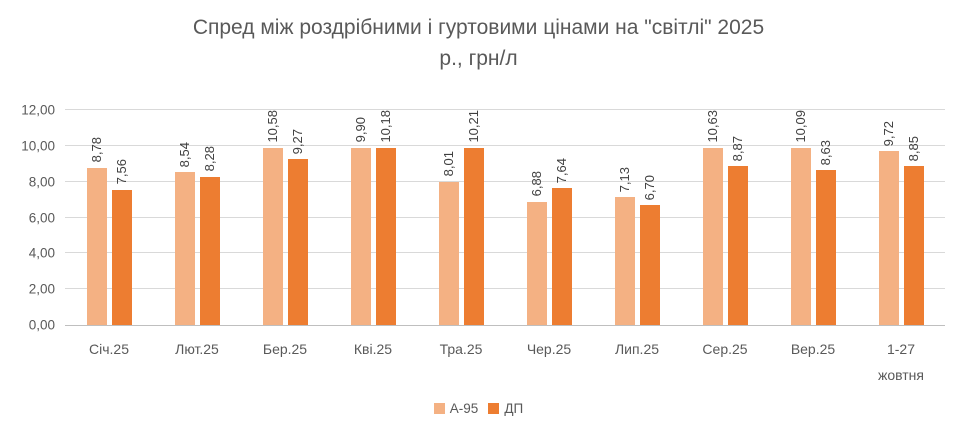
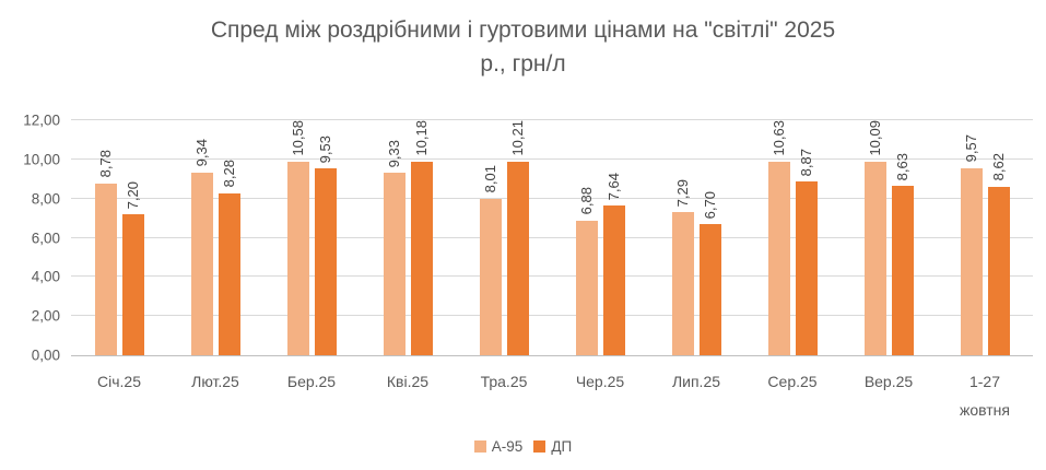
ДП/Січ.25: 7,56 -> 7,20
А-95/Лют.25: 8,54 -> 9,34
ДП/Бер.25: 9,27 -> 9,53
А-95/Кві.25: 9,90 -> 9,33
А-95/Лип.25: 7,13 -> 7,29
А-95/1-27 жовтня: 9,72 -> 9,57
ДП/1-27 жовтня: 8,85 -> 8,62
